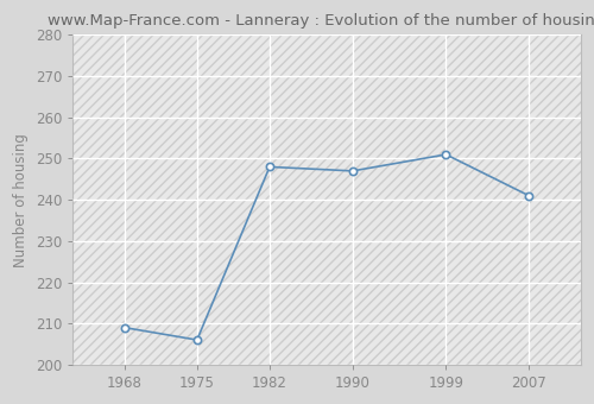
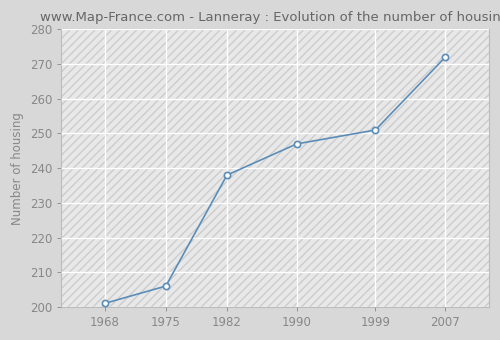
1968: 209 -> 201
1982: 248 -> 238
2007: 241 -> 272
